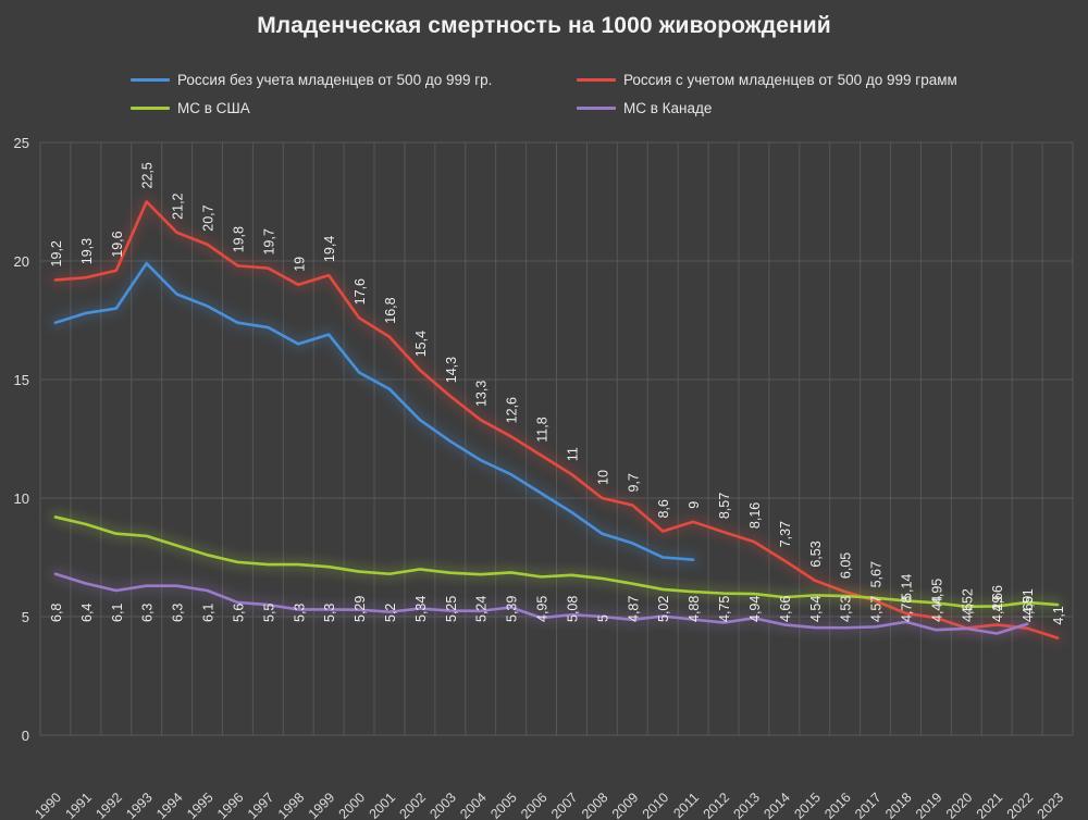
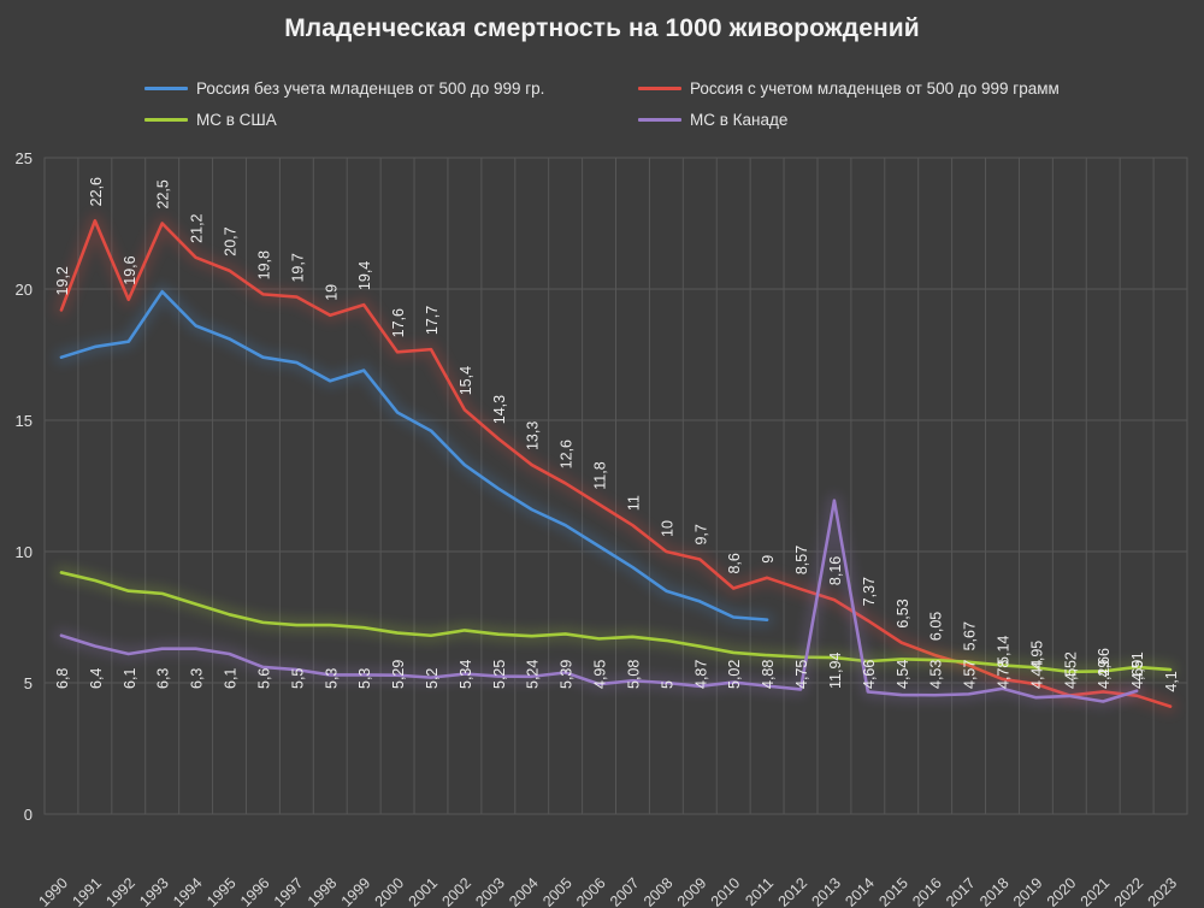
Россия с учетом младенцев от 500 до 999 грамм/1991: 19,3 -> 22,6
Россия с учетом младенцев от 500 до 999 грамм/2001: 16,8 -> 17,7
МС в Канаде/2013: 4,94 -> 11,94
